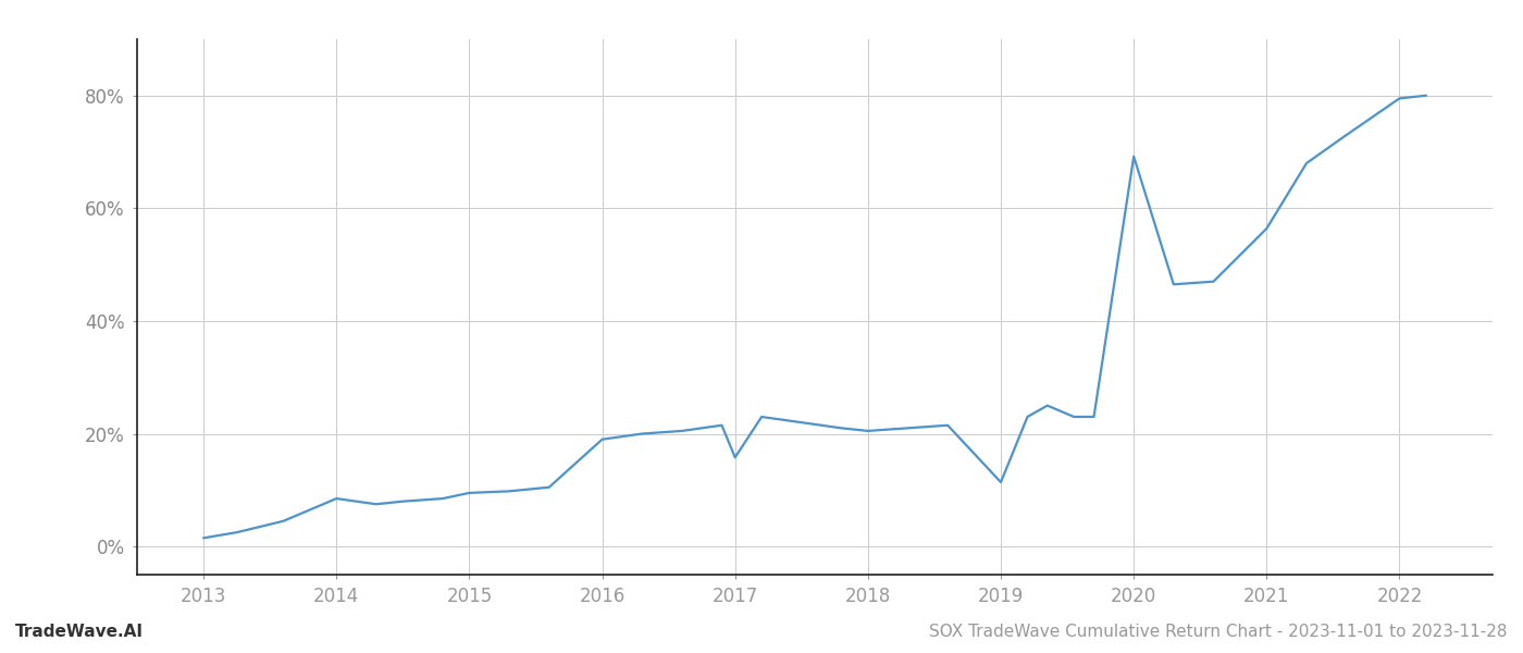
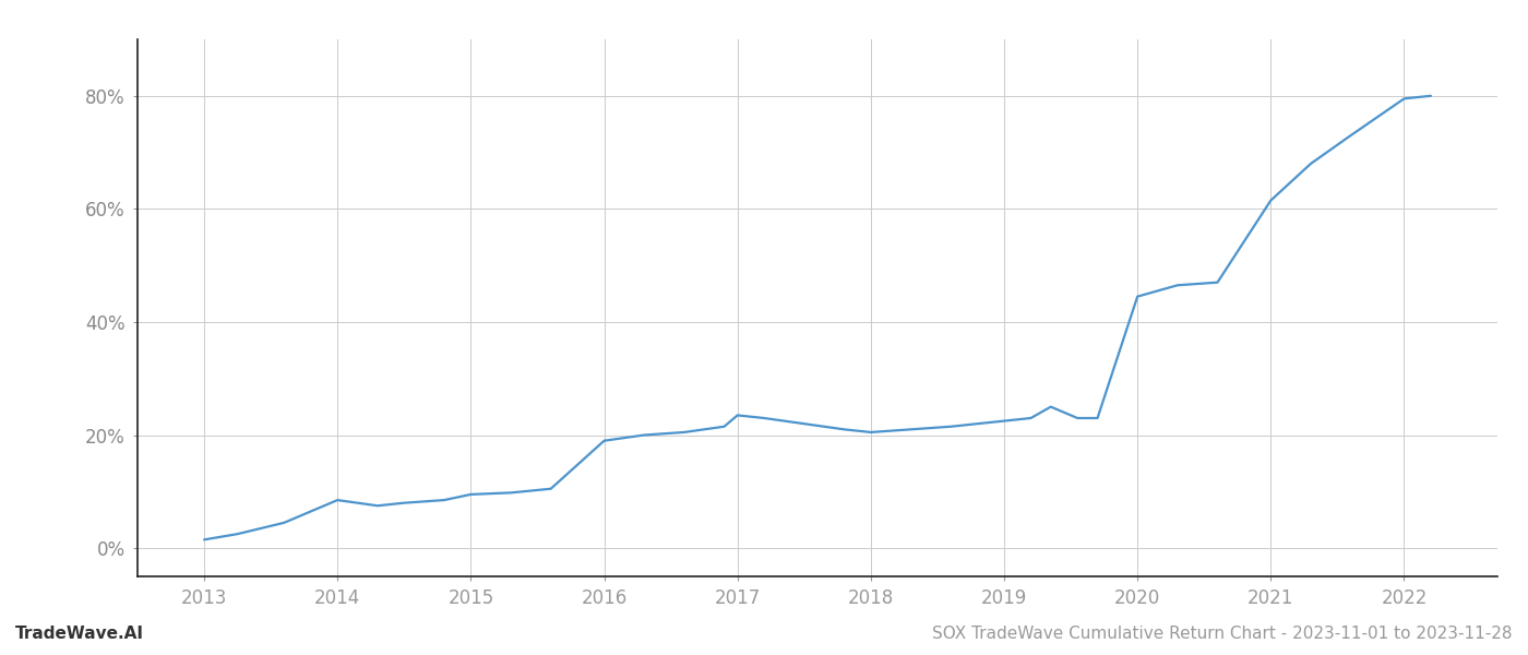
2017: 15.8% -> 23.5%
2019: 11.4% -> 22.5%
2020: 69.2% -> 44.5%
2021: 56.4% -> 61.5%
